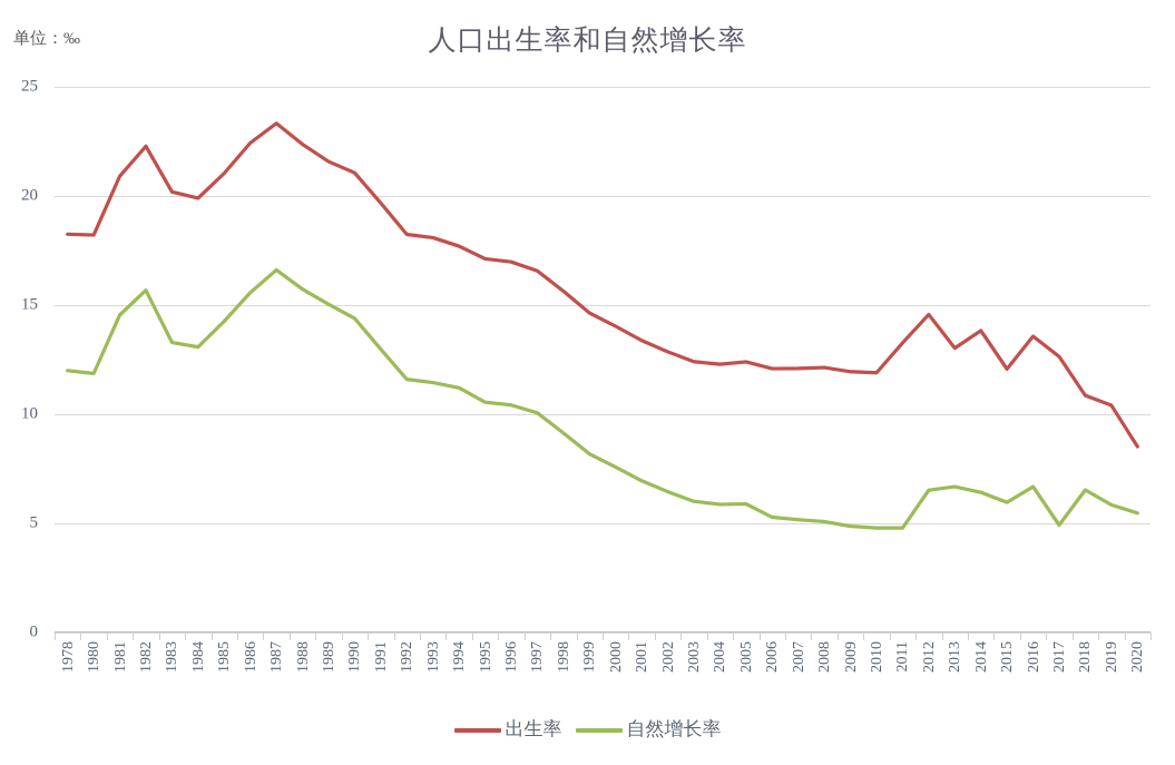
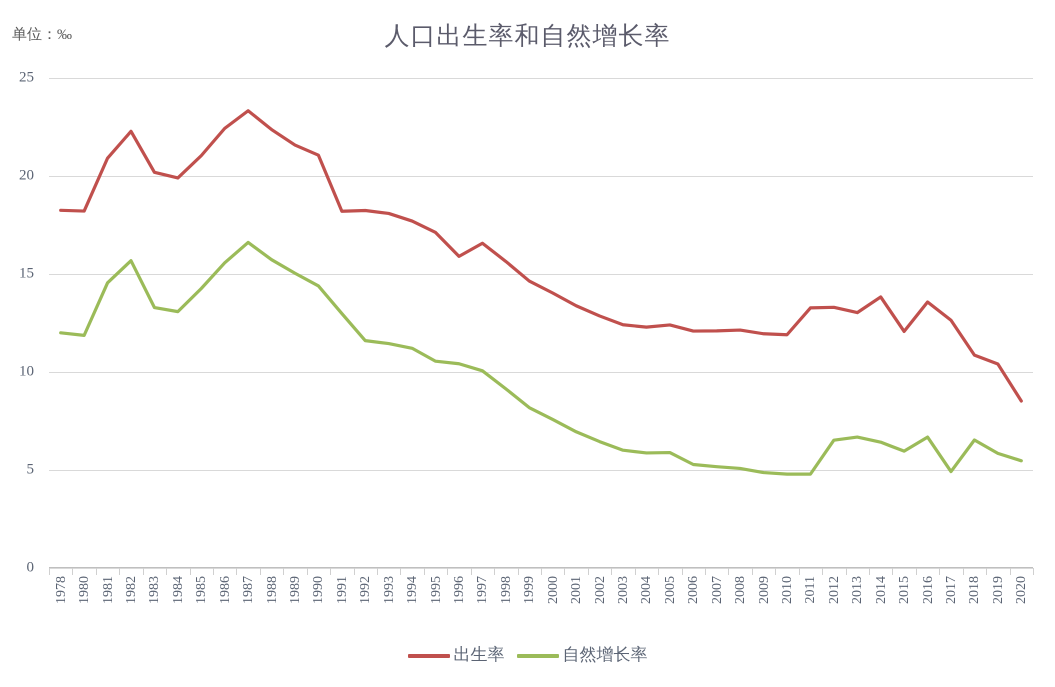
出生率/1991: 19.7 -> 18.2
出生率/1996: 17.0 -> 15.9
出生率/2012: 14.6 -> 13.3
